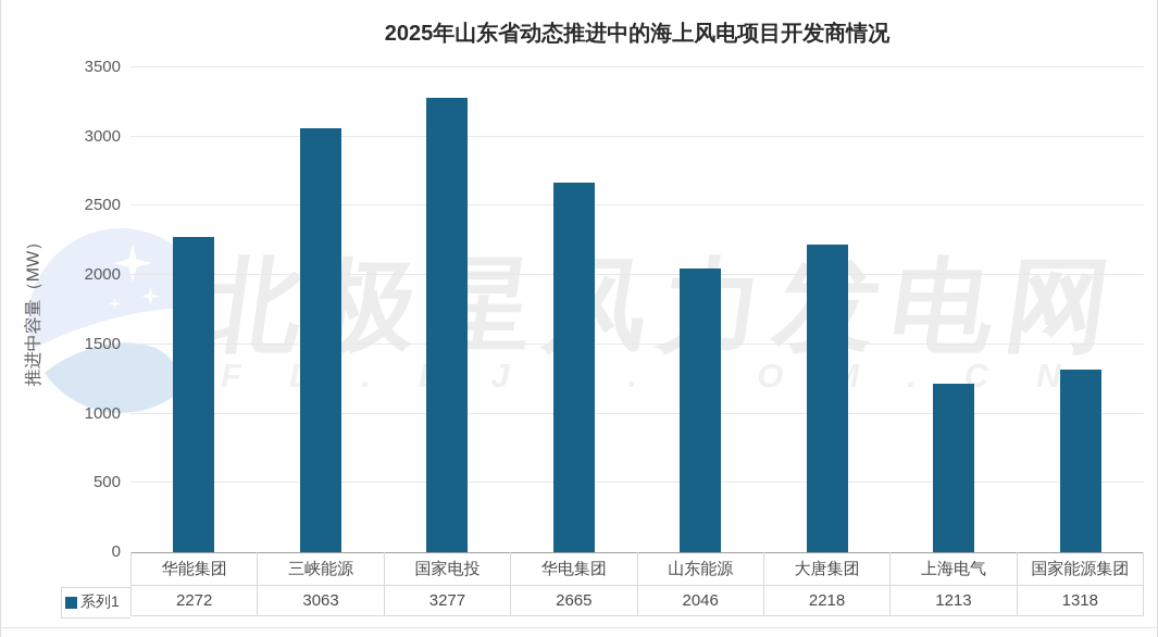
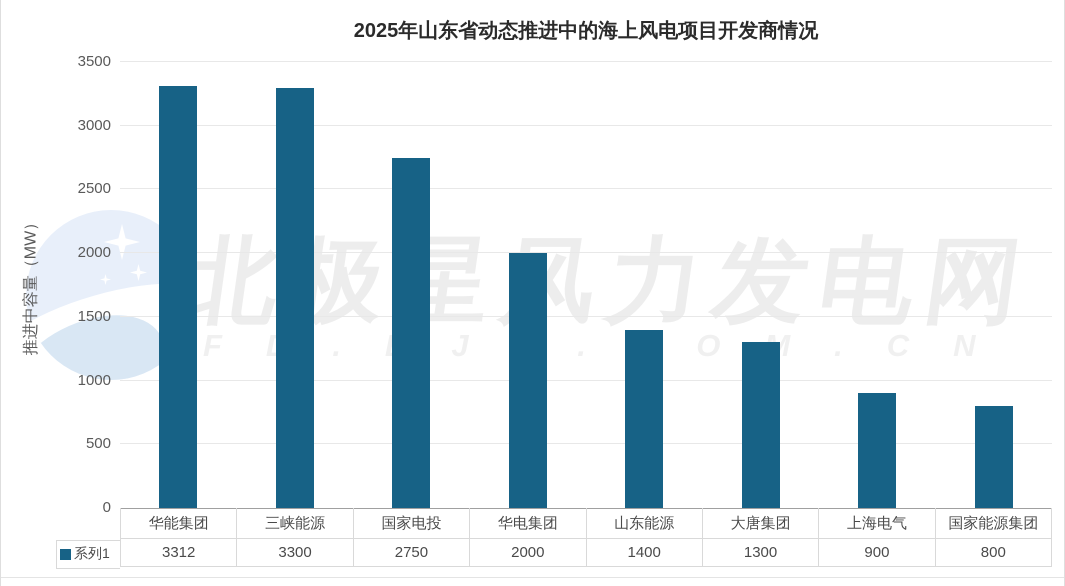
华能集团: 2272 -> 3312
三峡能源: 3063 -> 3300
国家电投: 3277 -> 2750
华电集团: 2665 -> 2000
山东能源: 2046 -> 1400
大唐集团: 2218 -> 1300
上海电气: 1213 -> 900
国家能源集团: 1318 -> 800
